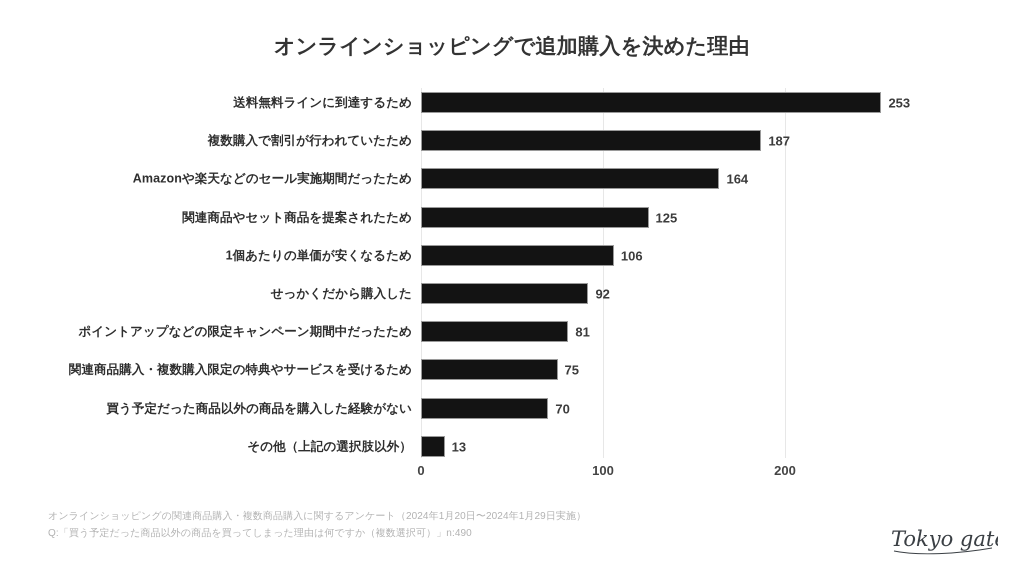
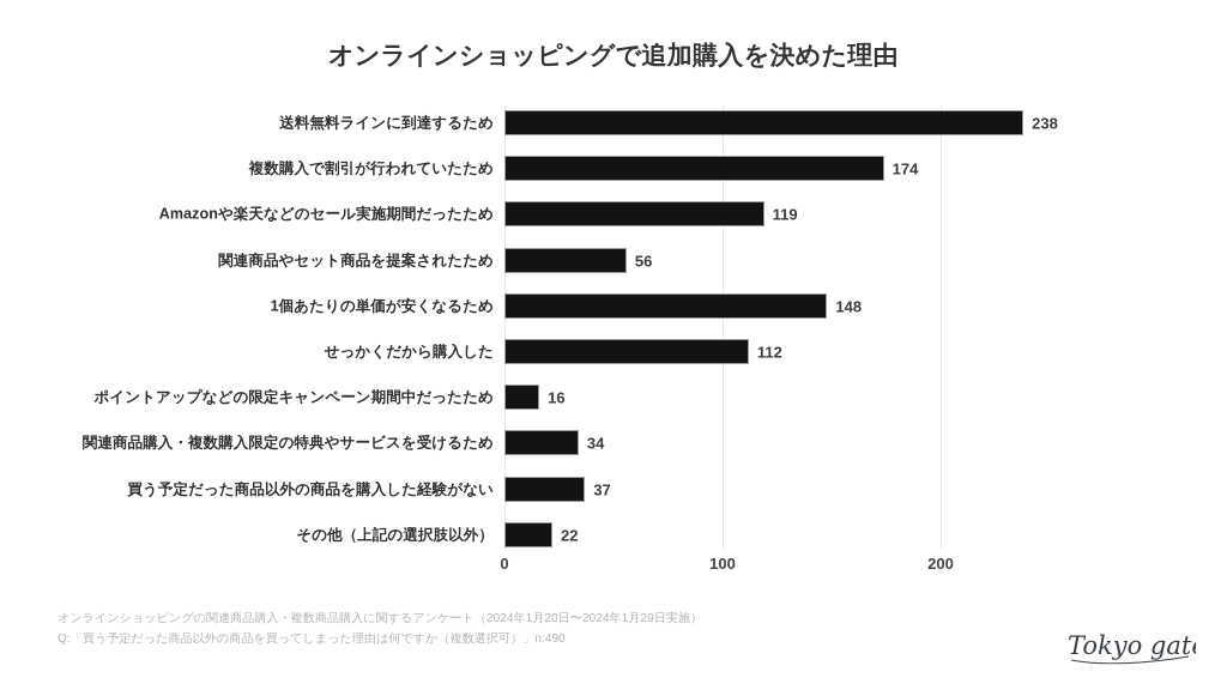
送料無料ラインに到達するため: 253 -> 238
複数購入で割引が行われていたため: 187 -> 174
Amazonや楽天などのセール実施期間だったため: 164 -> 119
関連商品やセット商品を提案されたため: 125 -> 56
1個あたりの単価が安くなるため: 106 -> 148
せっかくだから購入した: 92 -> 112
ポイントアップなどの限定キャンペーン期間中だったため: 81 -> 16
関連商品購入・複数購入限定の特典やサービスを受けるため: 75 -> 34
買う予定だった商品以外の商品を購入した経験がない: 70 -> 37
その他（上記の選択肢以外）: 13 -> 22
